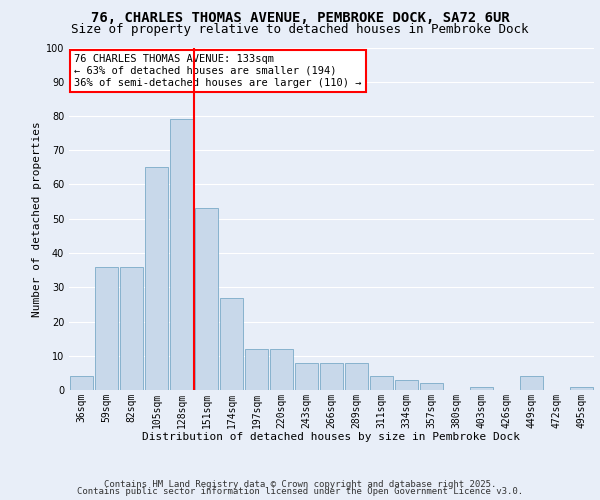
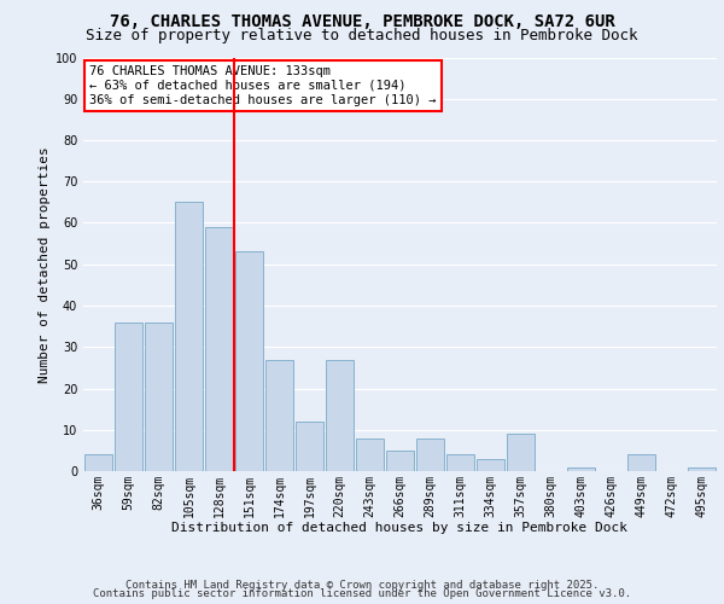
128sqm: 79 -> 59
220sqm: 12 -> 27
266sqm: 8 -> 5
357sqm: 2 -> 9
